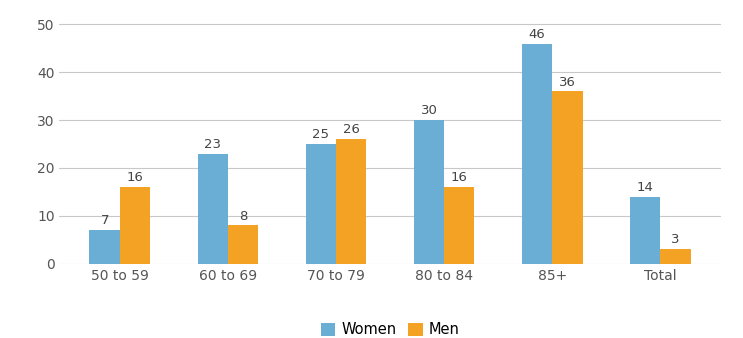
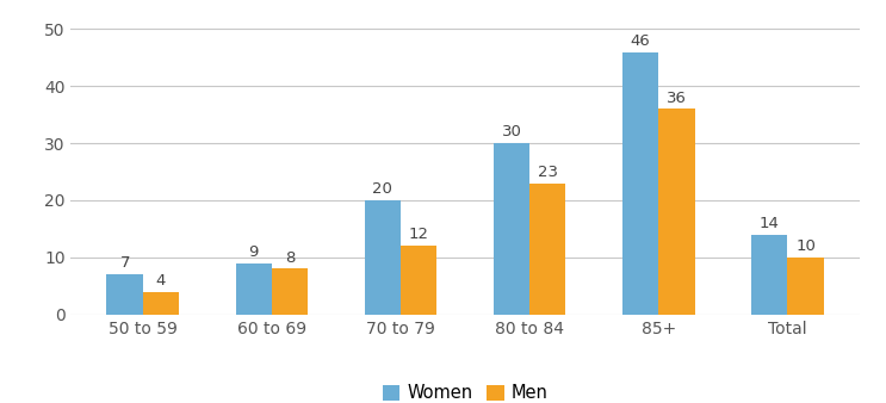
Men/50 to 59: 16 -> 4
Women/60 to 69: 23 -> 9
Women/70 to 79: 25 -> 20
Men/70 to 79: 26 -> 12
Men/80 to 84: 16 -> 23
Men/Total: 3 -> 10
